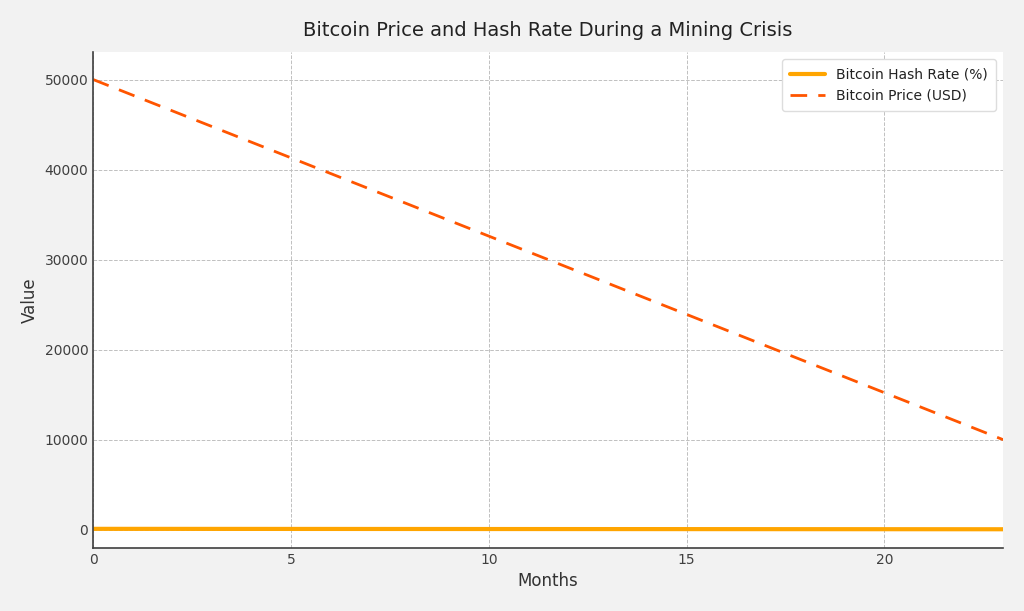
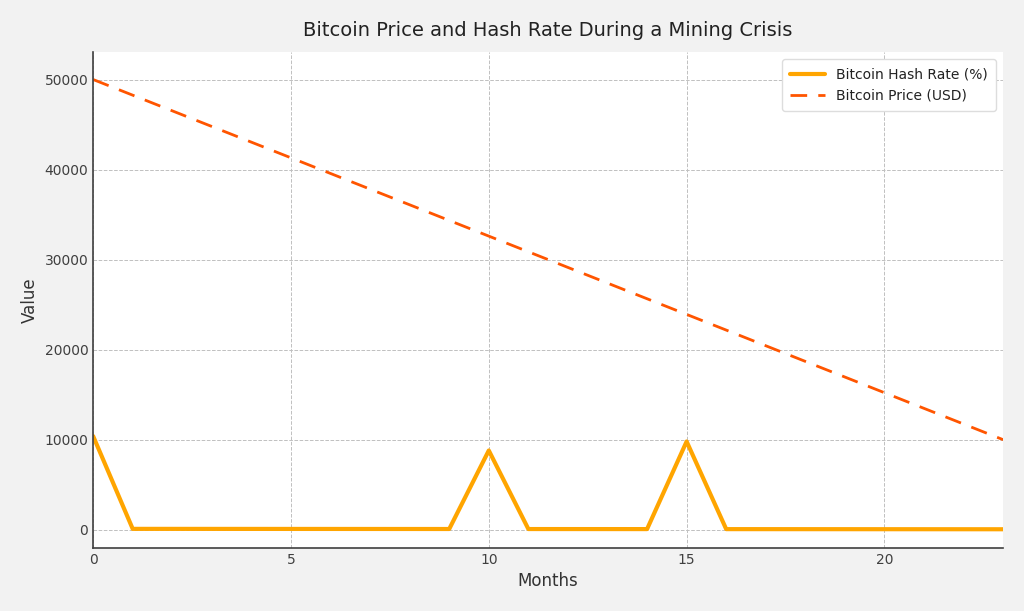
Bitcoin Hash Rate (%)/0: 100 -> 10400
Bitcoin Hash Rate (%)/10: 100 -> 8800
Bitcoin Hash Rate (%)/15: 100 -> 9800
